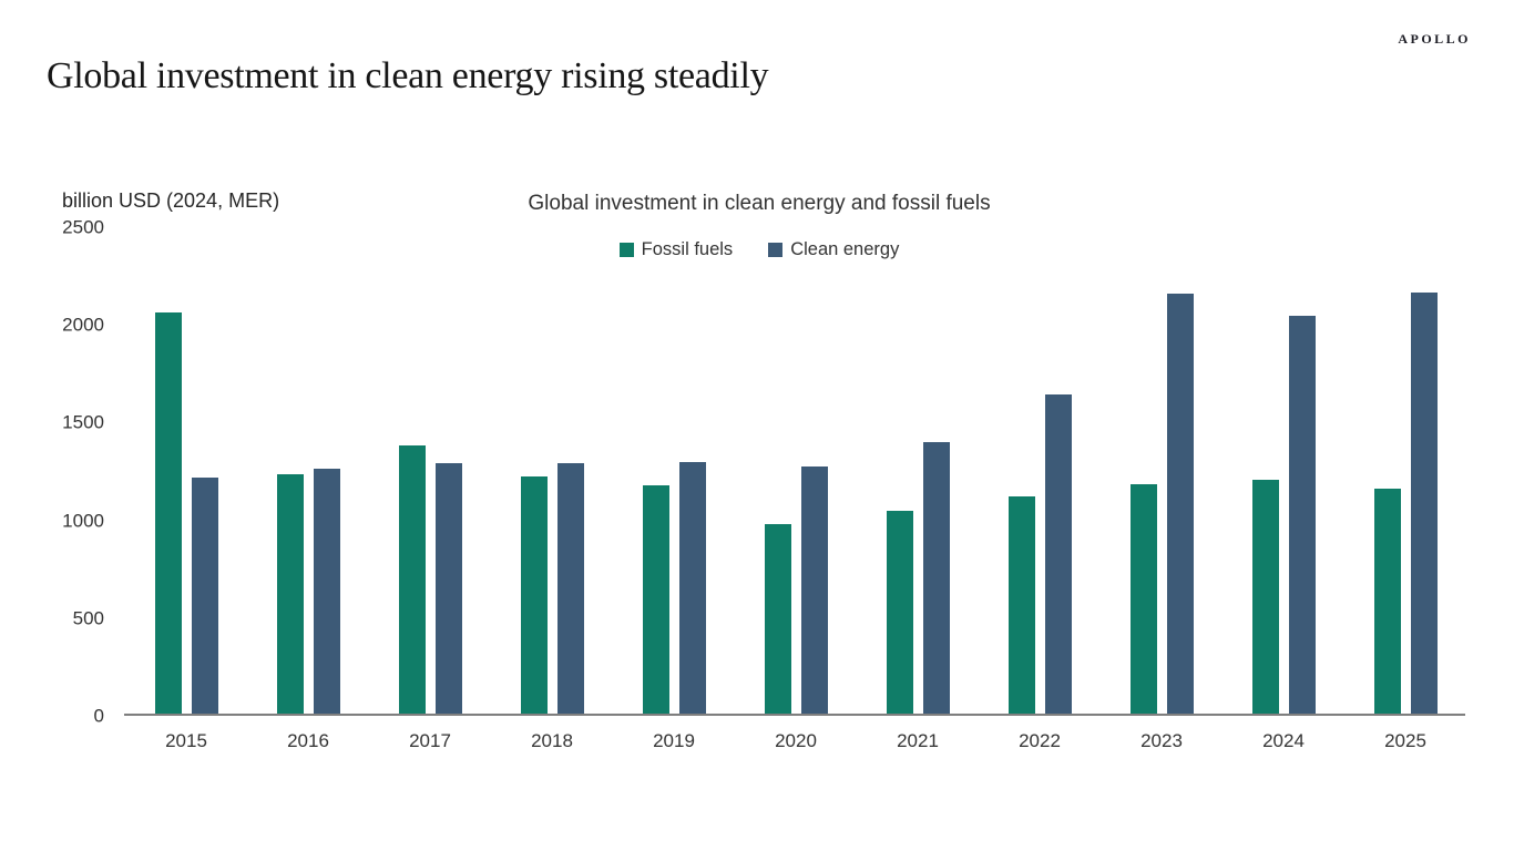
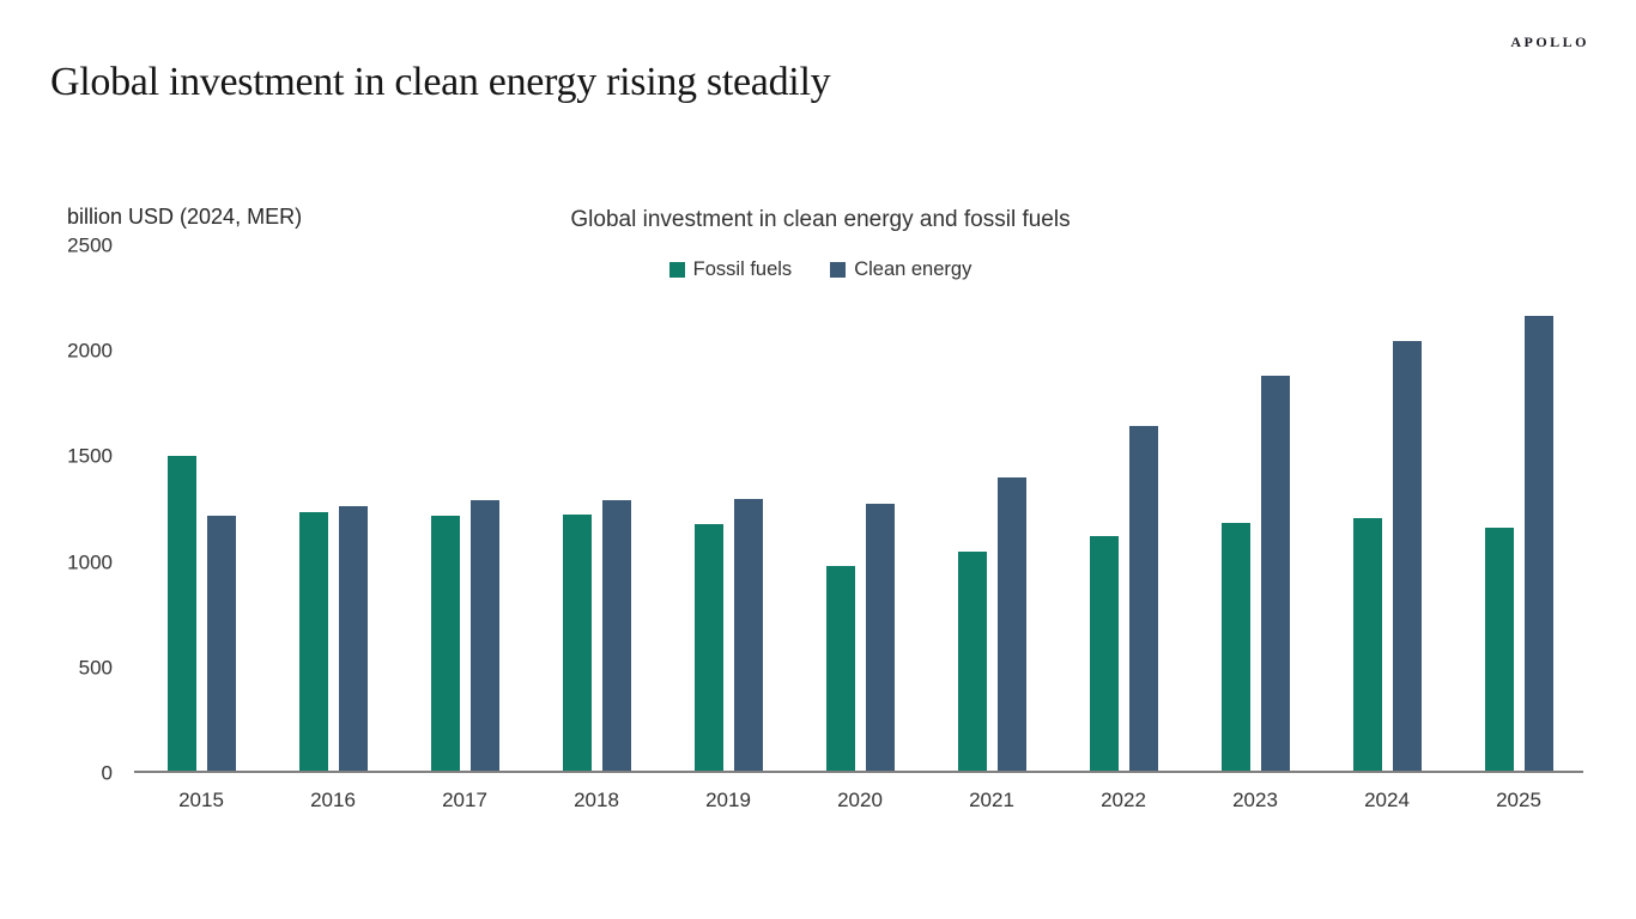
Fossil fuels/2015: 2050 -> 1490
Fossil fuels/2017: 1370 -> 1210
Clean energy/2023: 2150 -> 1870
